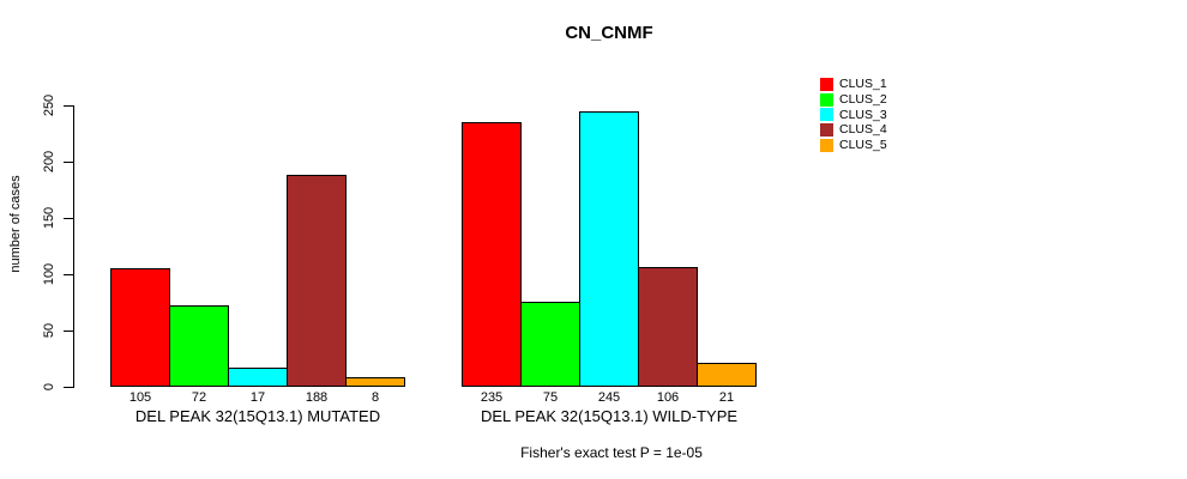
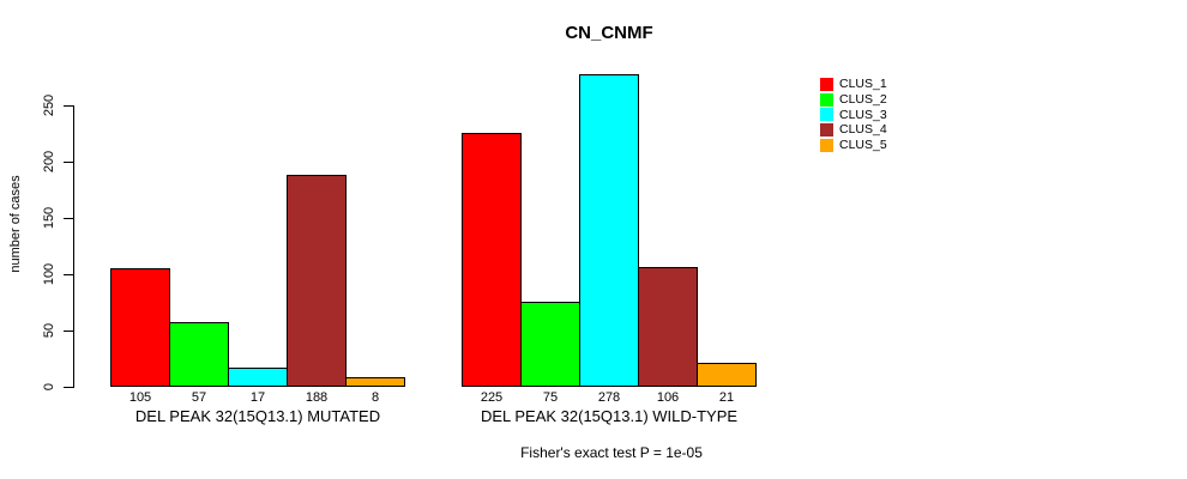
CLUS_2/DEL PEAK 32(15Q13.1) MUTATED: 72 -> 57
CLUS_1/DEL PEAK 32(15Q13.1) WILD-TYPE: 235 -> 225
CLUS_3/DEL PEAK 32(15Q13.1) WILD-TYPE: 245 -> 278
